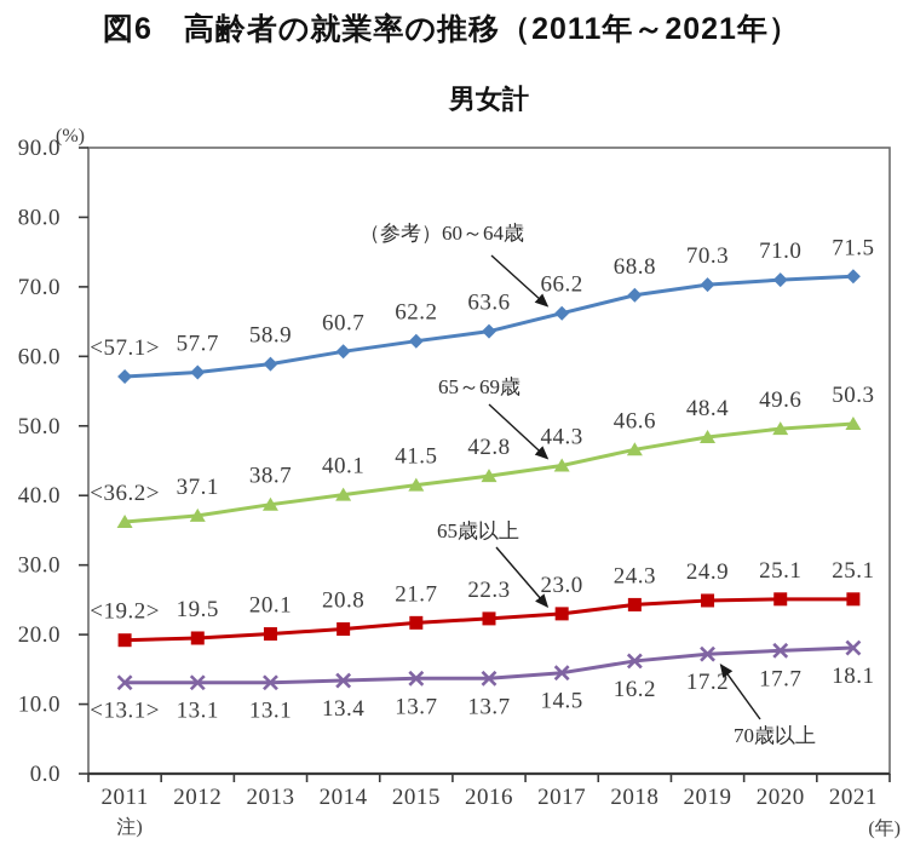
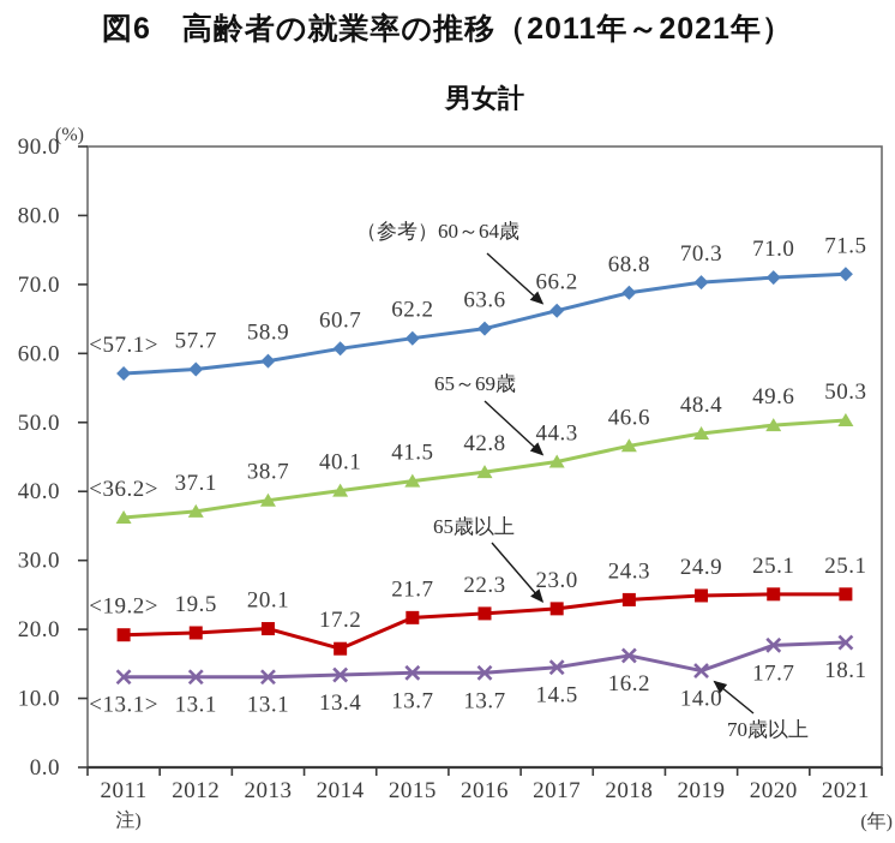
65歳以上/2014: 20.8 -> 17.2
70歳以上/2019: 17.2 -> 14.0
